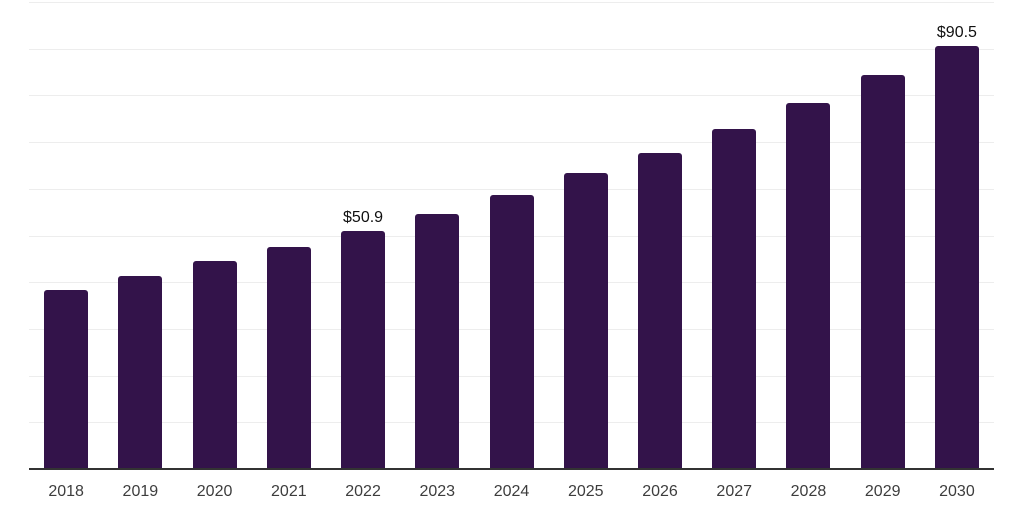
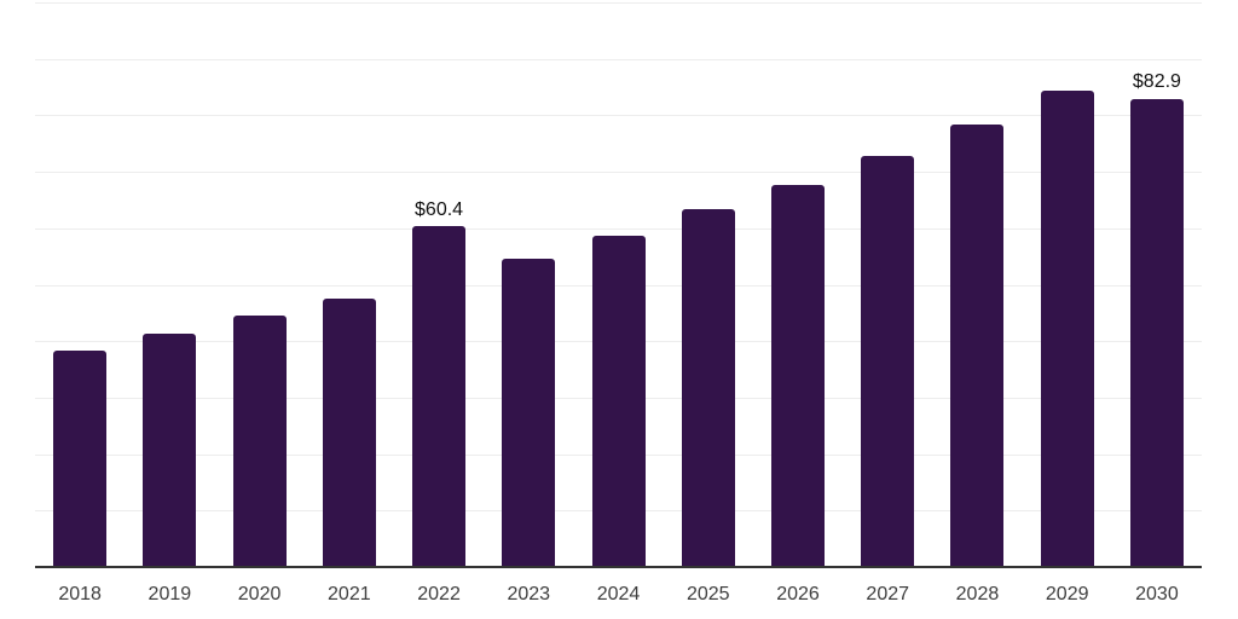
2022: $50.9 -> $60.4
2030: $90.5 -> $82.9
